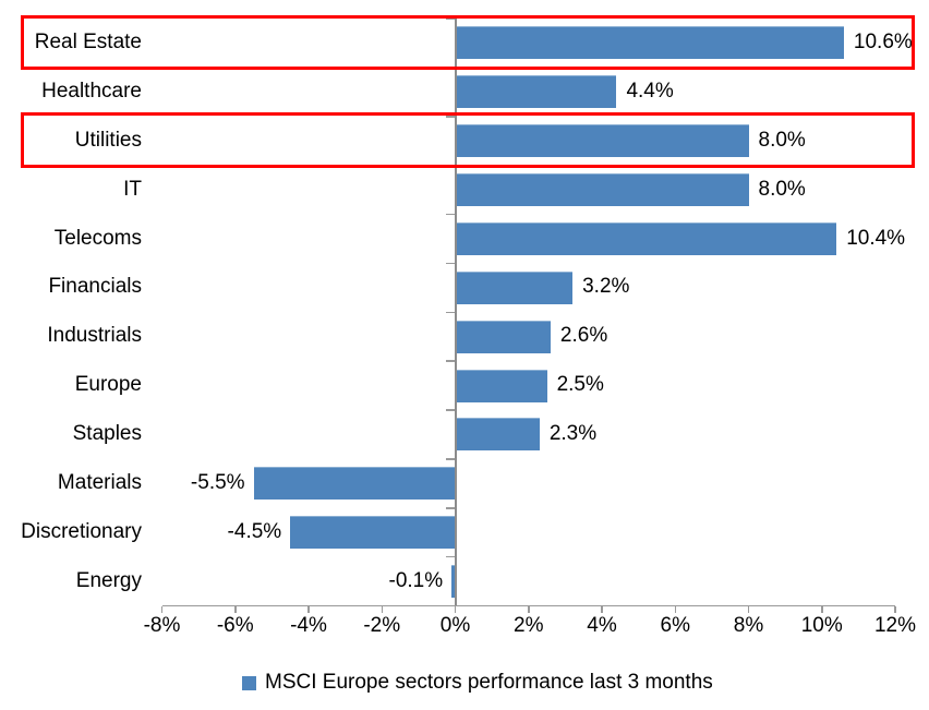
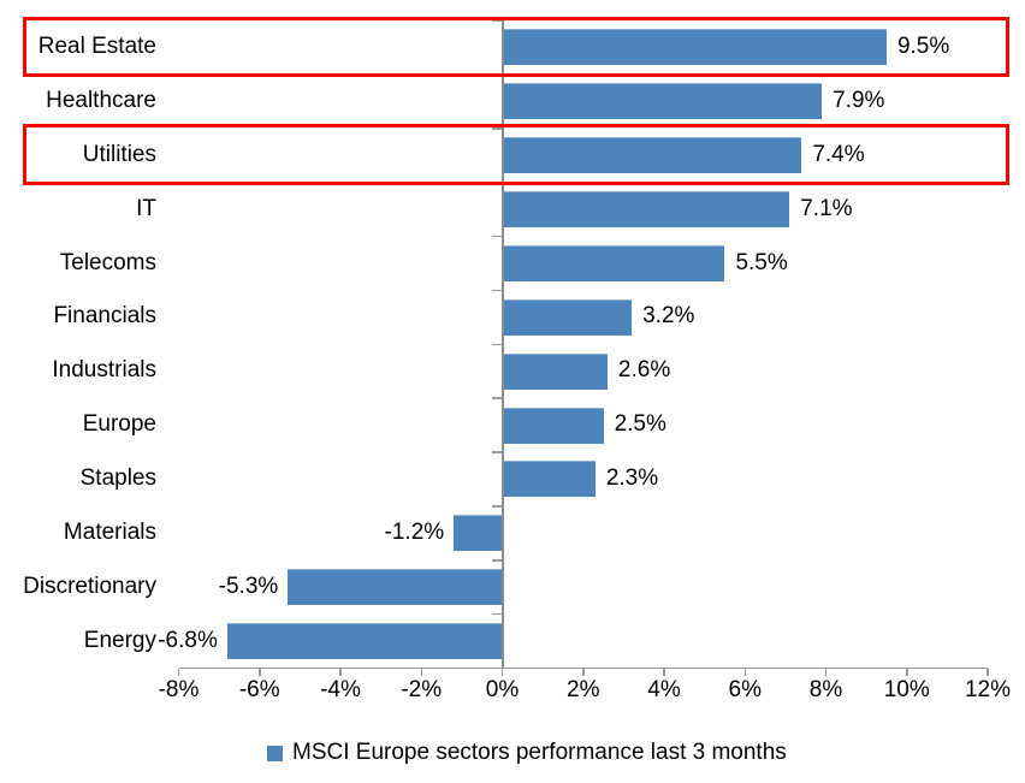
Real Estate: 10.6% -> 9.5%
Healthcare: 4.4% -> 7.9%
Utilities: 8.0% -> 7.4%
IT: 8.0% -> 7.1%
Telecoms: 10.4% -> 5.5%
Materials: -5.5% -> -1.2%
Discretionary: -4.5% -> -5.3%
Energy: -0.1% -> -6.8%
